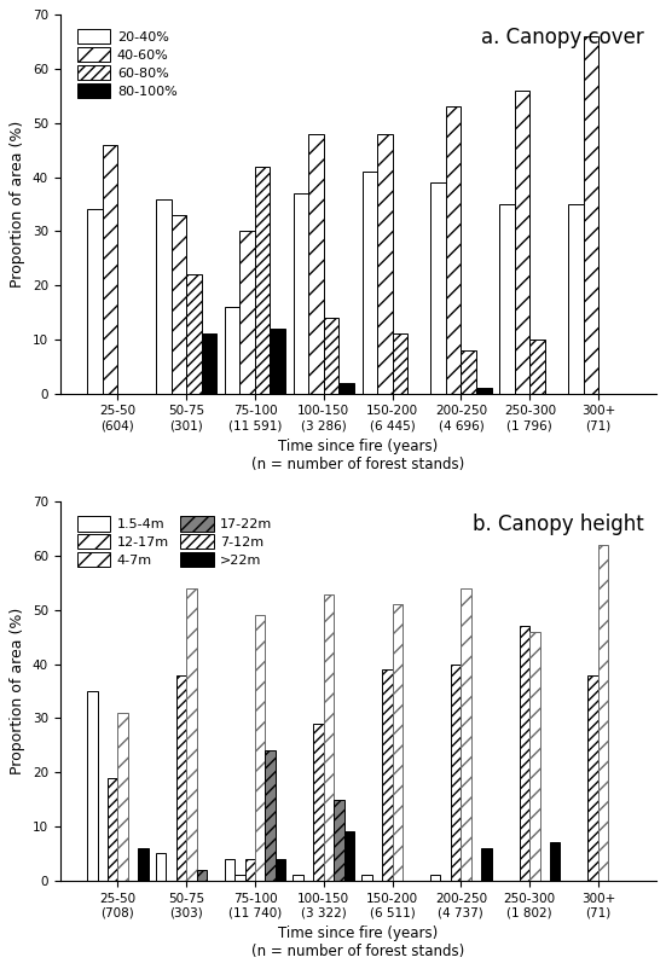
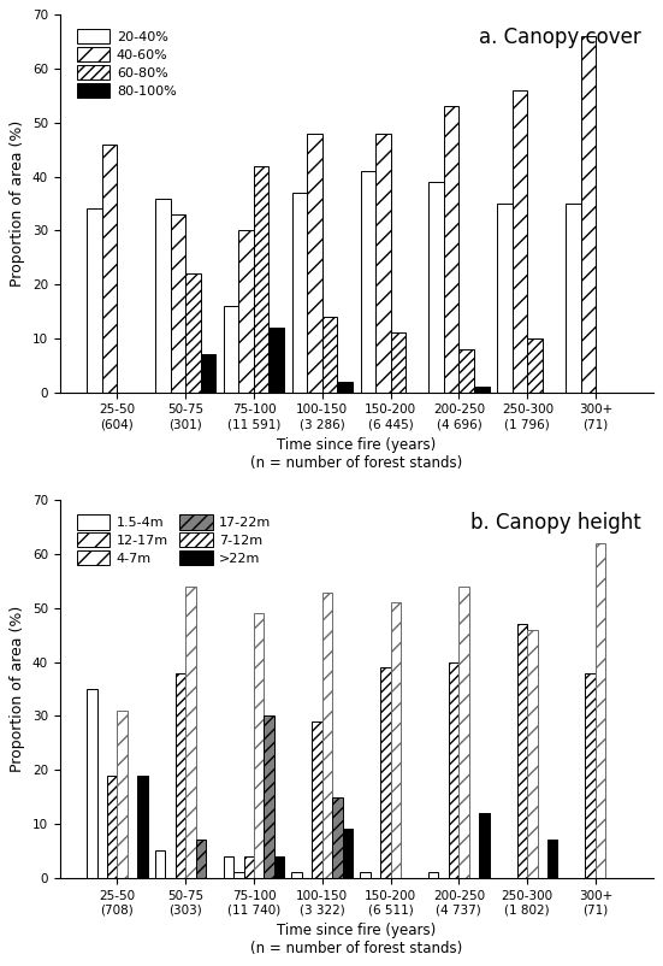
80-100%/50-75 (301): 11 -> 7
>22m/25-50 (708): 6 -> 19
17-22m/50-75 (303): 2 -> 7
17-22m/75-100 (11 740): 24 -> 30
>22m/200-250 (4 737): 6 -> 12
